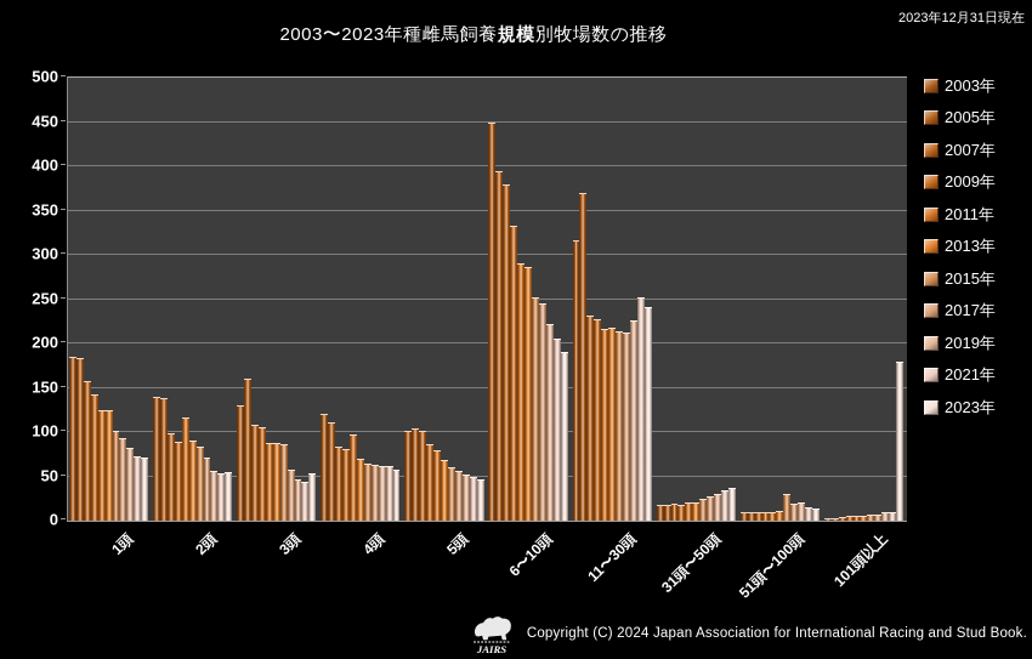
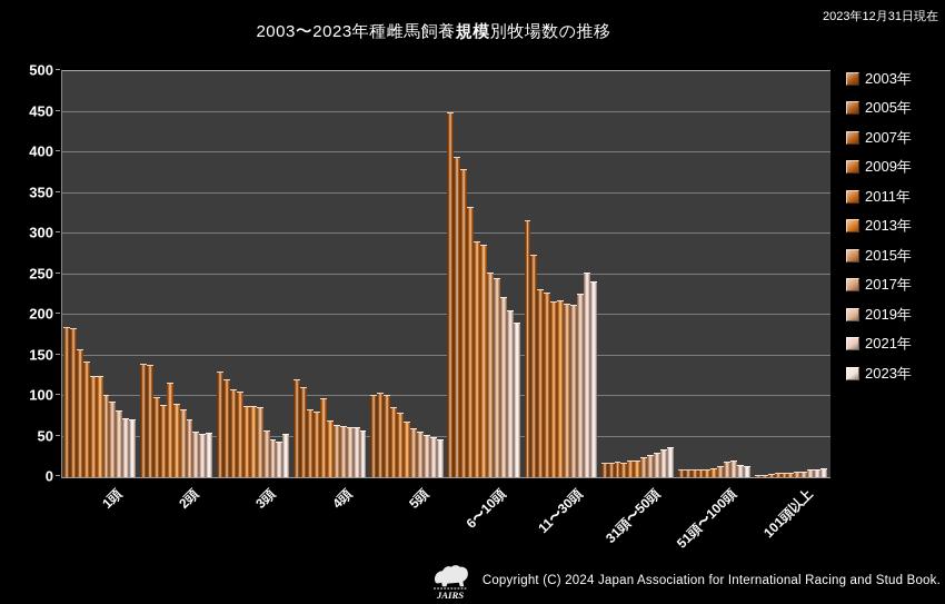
2005年/3頭: 160 -> 120
2005年/11〜30頭: 370 -> 270
2015年/51頭〜100頭: 30 -> 10
2023年/101頭以上: 180 -> 10
